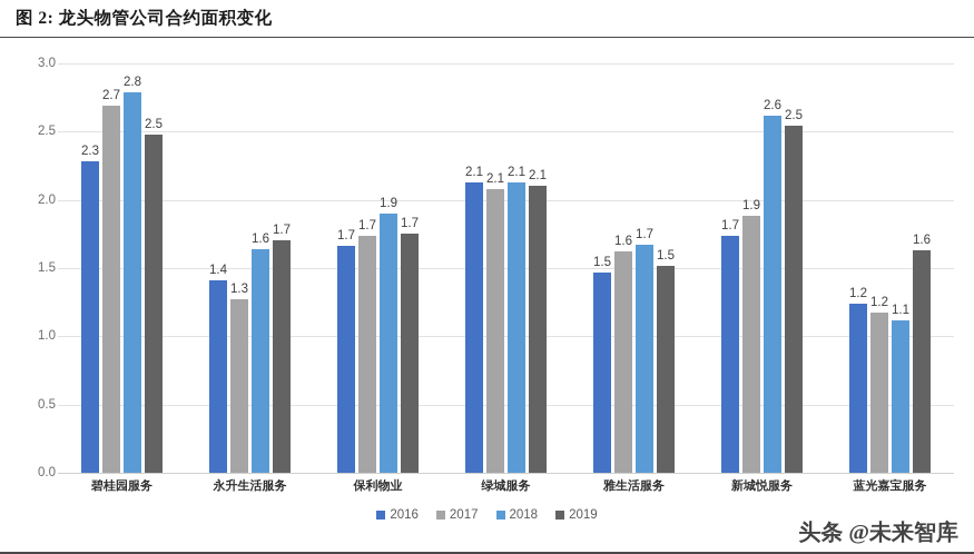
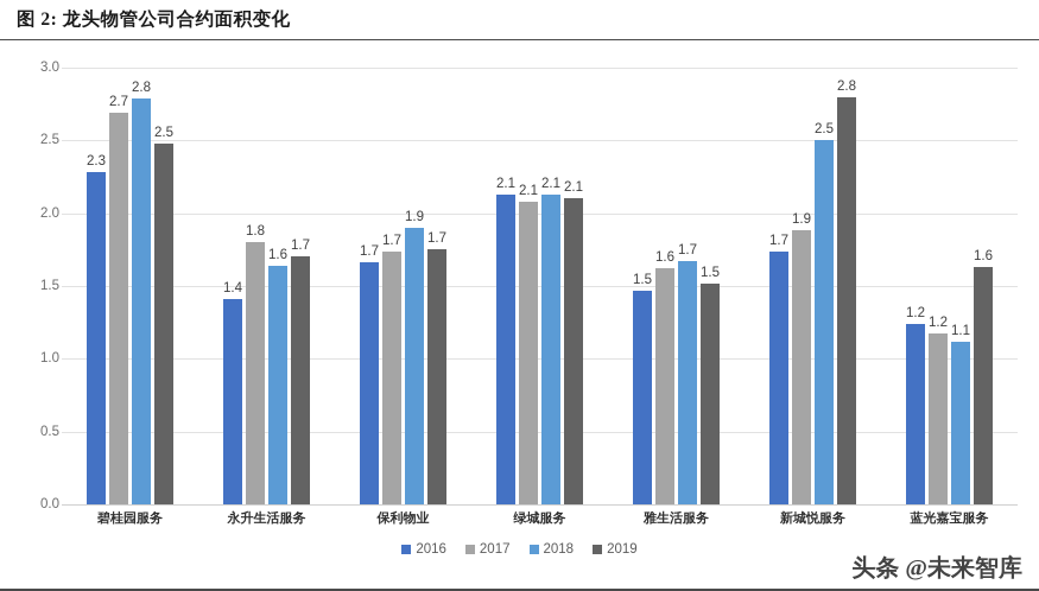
2017/永升生活服务: 1.3 -> 1.8
2018/新城悦服务: 2.6 -> 2.5
2019/新城悦服务: 2.5 -> 2.8
